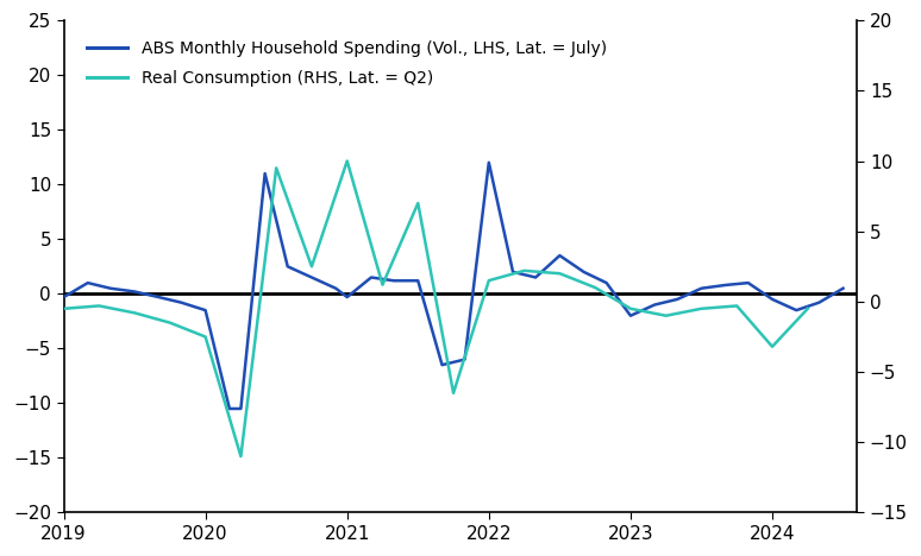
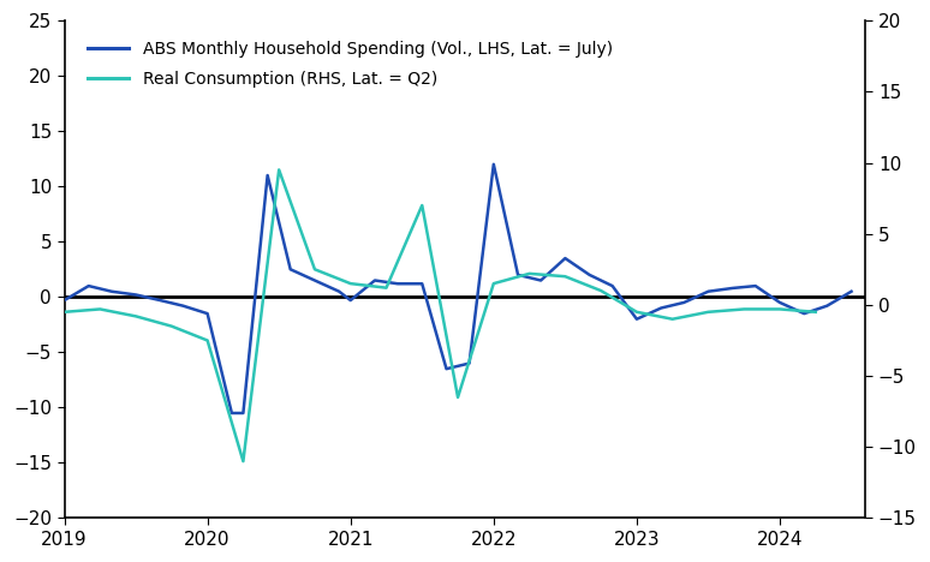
Real Consumption (RHS, Lat. = Q2)/2021: 10.0 -> 1.5
Real Consumption (RHS, Lat. = Q2)/2024: -3.2 -> -0.3
